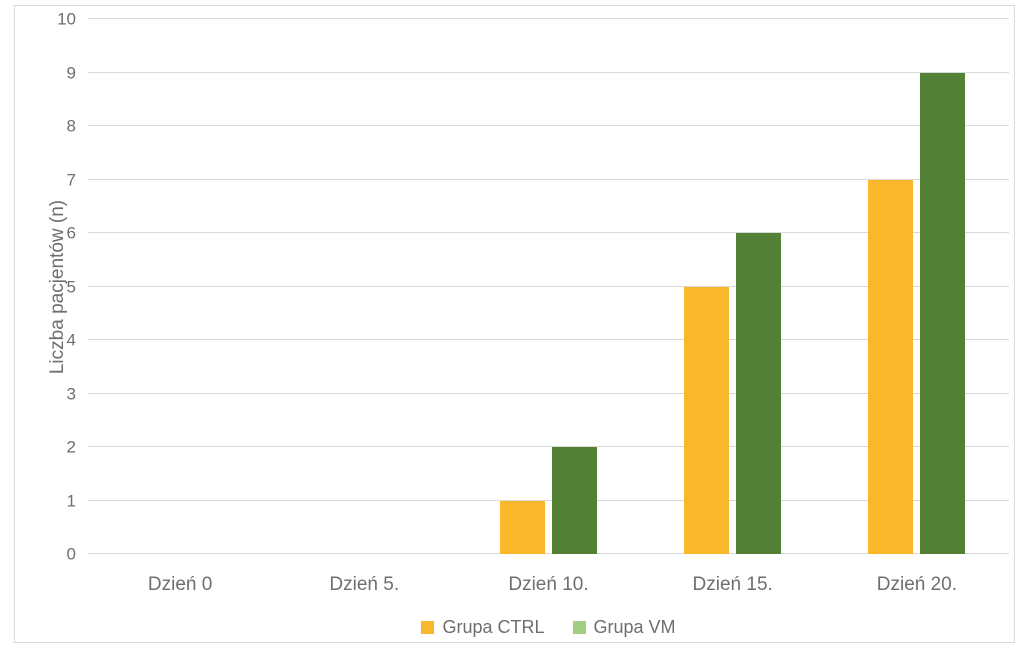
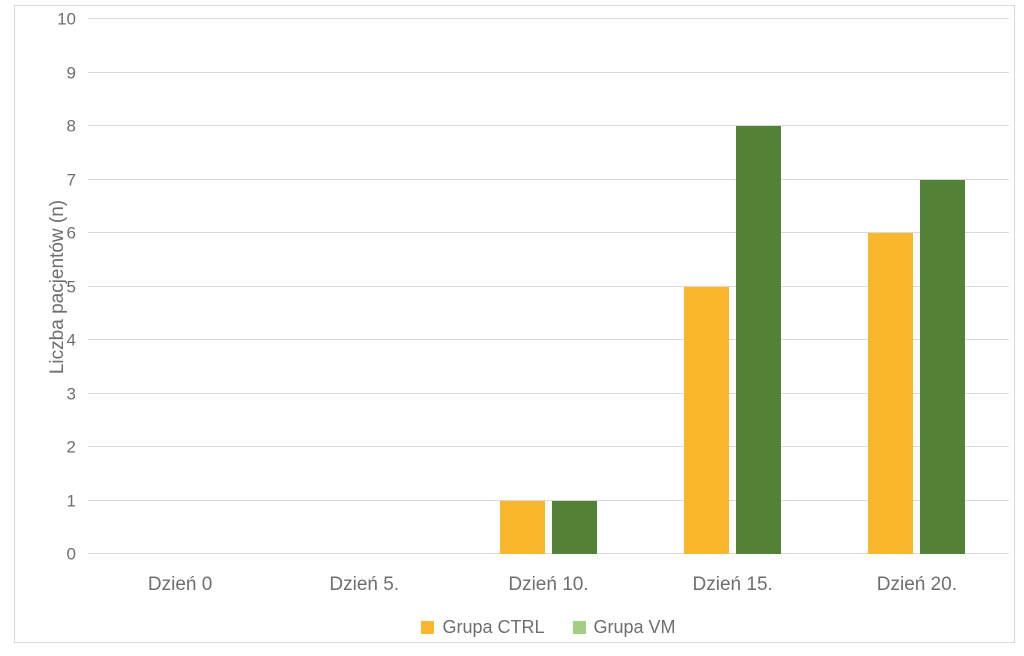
Grupa VM/Dzień 10.: 2 -> 1
Grupa VM/Dzień 15.: 6 -> 8
Grupa CTRL/Dzień 20.: 7 -> 6
Grupa VM/Dzień 20.: 9 -> 7
